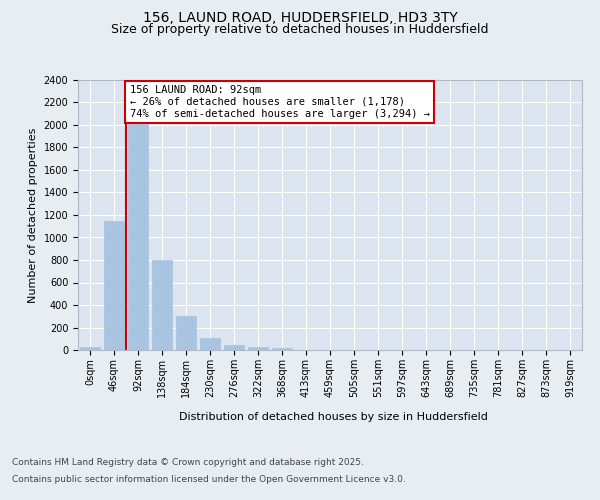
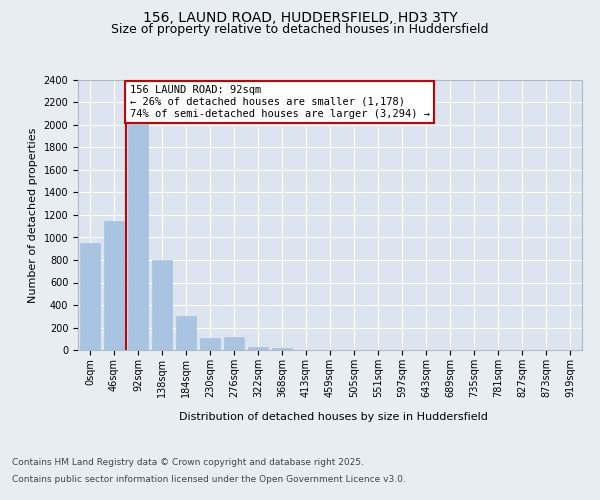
0sqm: 30 -> 950
276sqm: 40 -> 120
